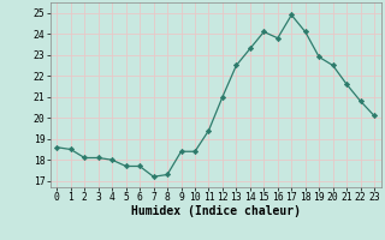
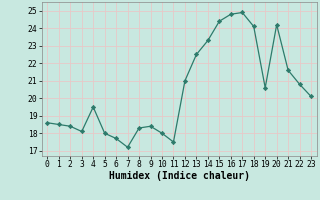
2: 18.1 -> 18.4
4: 18.0 -> 19.5
5: 17.7 -> 18.0
8: 17.3 -> 18.3
10: 18.4 -> 18.0
11: 19.4 -> 17.5
15: 24.1 -> 24.4
16: 23.8 -> 24.8
19: 22.9 -> 20.6
20: 22.5 -> 24.2
